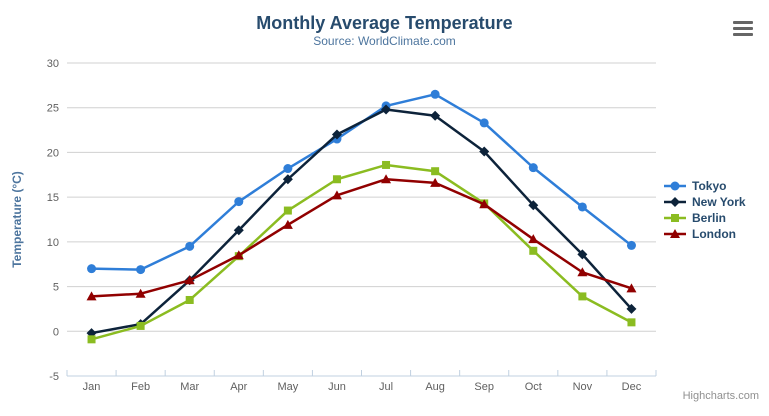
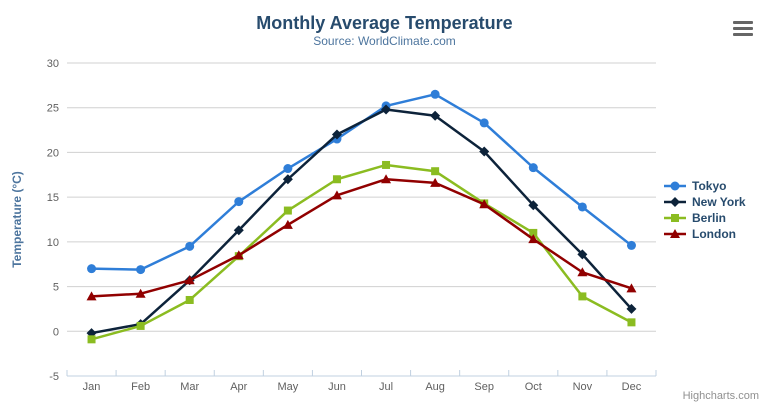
Berlin/Oct: 9 -> 11
